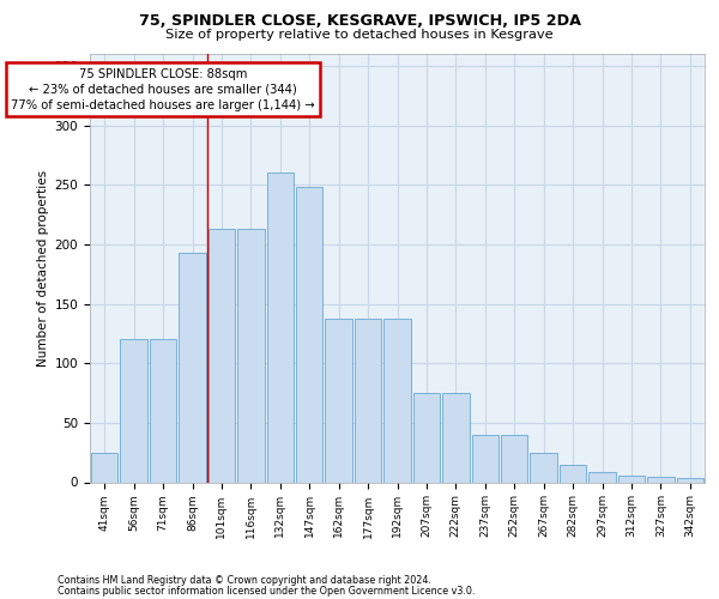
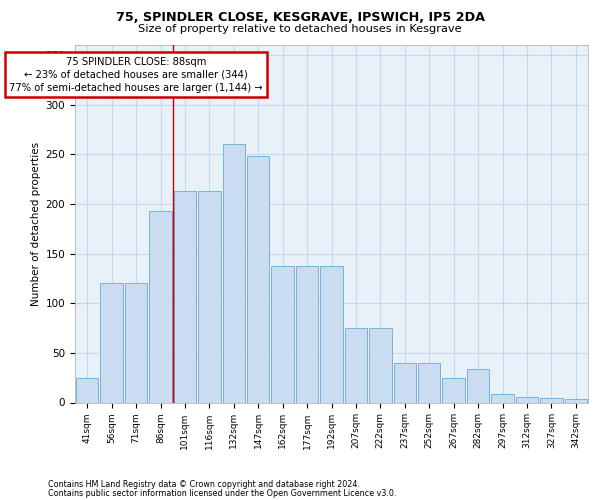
282sqm: 15 -> 34
